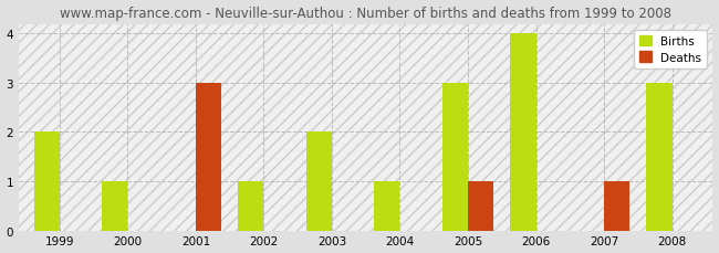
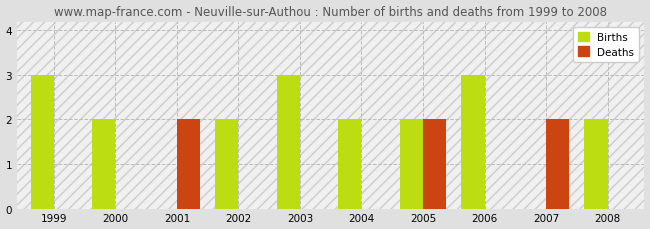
Births/1999: 2 -> 3
Births/2000: 1 -> 2
Deaths/2001: 3 -> 2
Births/2002: 1 -> 2
Births/2003: 2 -> 3
Births/2004: 1 -> 2
Births/2005: 3 -> 2
Deaths/2005: 1 -> 2
Births/2006: 4 -> 3
Deaths/2007: 1 -> 2
Births/2008: 3 -> 2
